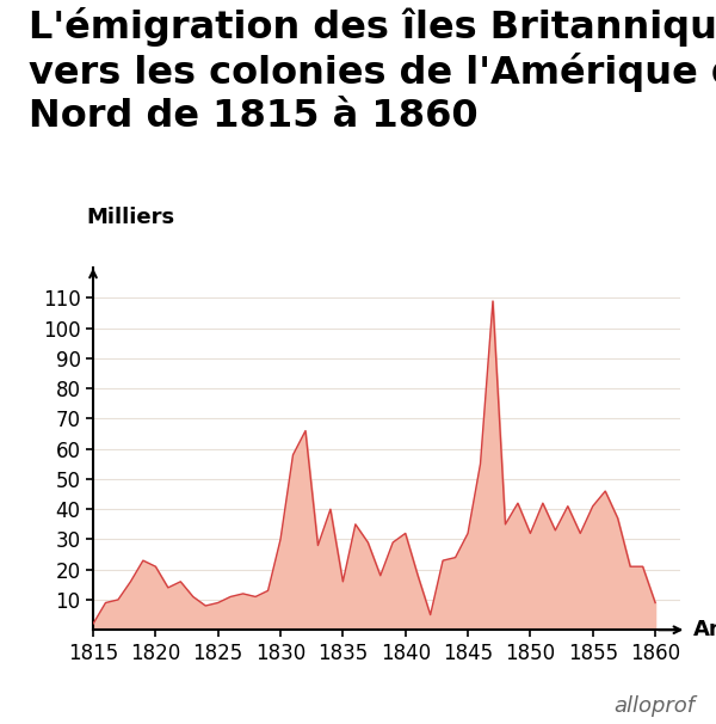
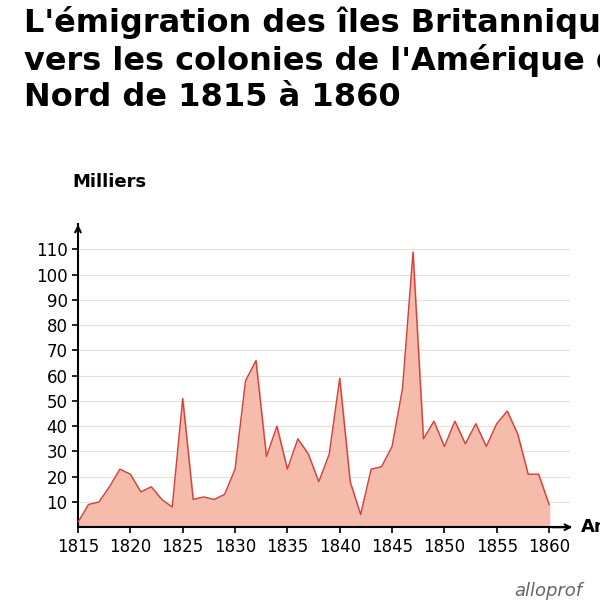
1825: 9 -> 51
1830: 30 -> 23
1835: 16 -> 23
1840: 32 -> 59
